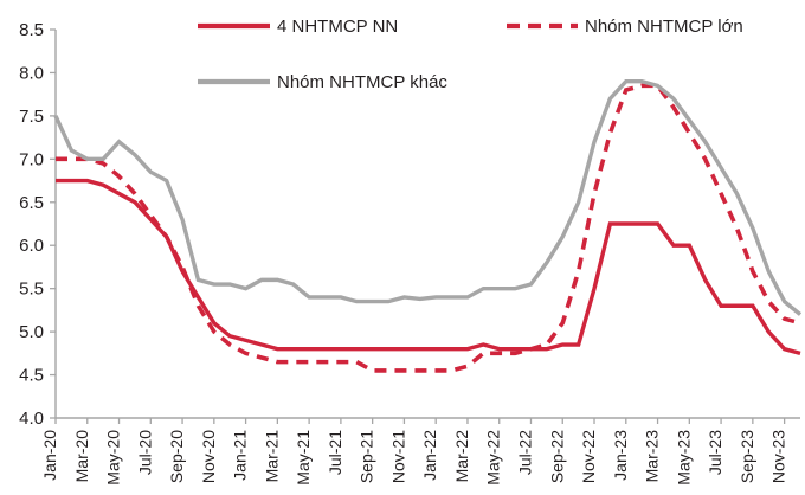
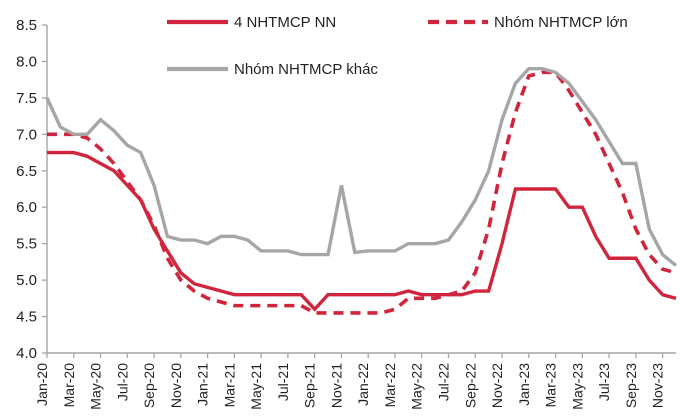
4 NHTMCP NN/Sep-21: 4.8 -> 4.6
Nhóm NHTMCP khác/Nov-21: 5.4 -> 6.3
Nhóm NHTMCP khác/Sep-23: 6.2 -> 6.6
